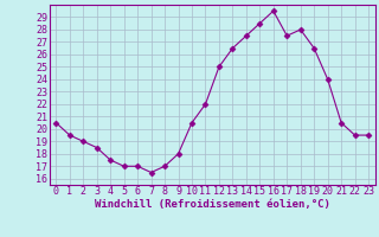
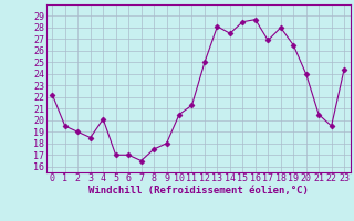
0: 20.5 -> 22.2
4: 17.5 -> 20.1
8: 17.0 -> 17.5
11: 22.0 -> 21.3
13: 26.5 -> 28.1
16: 29.5 -> 28.7
17: 27.5 -> 26.9
23: 19.5 -> 24.4
